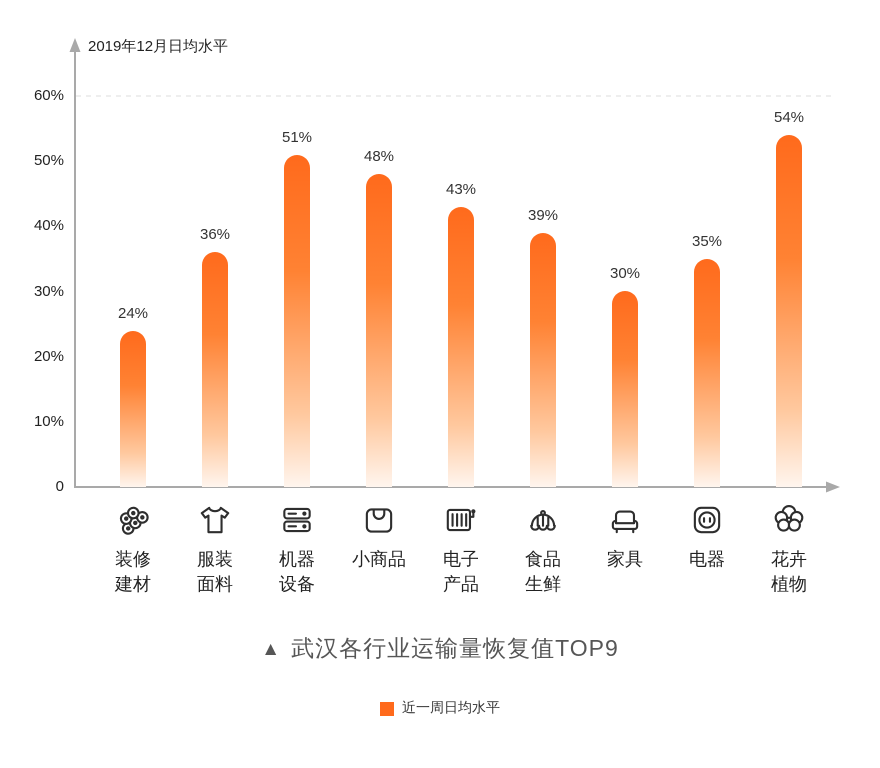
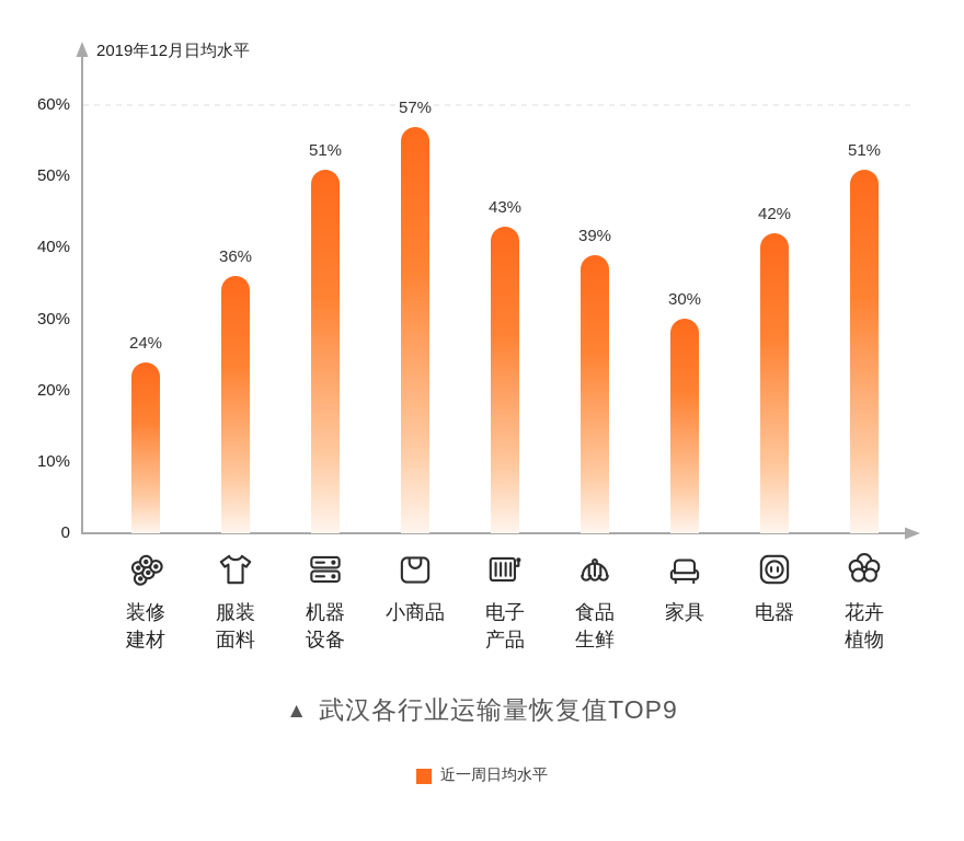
小商品: 48% -> 57%
电器: 35% -> 42%
花卉植物: 54% -> 51%
